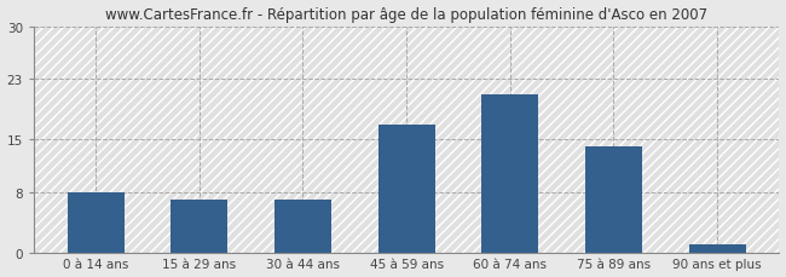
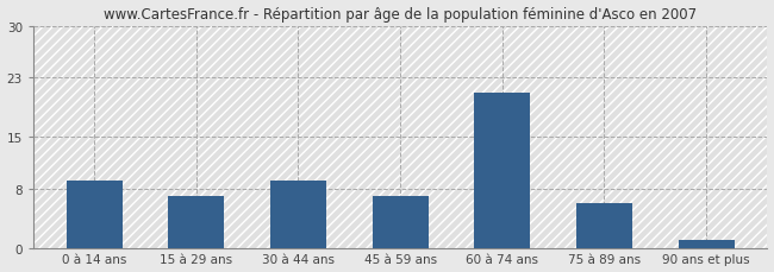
0 à 14 ans: 8 -> 9
30 à 44 ans: 7 -> 9
45 à 59 ans: 17 -> 7
75 à 89 ans: 14 -> 6
